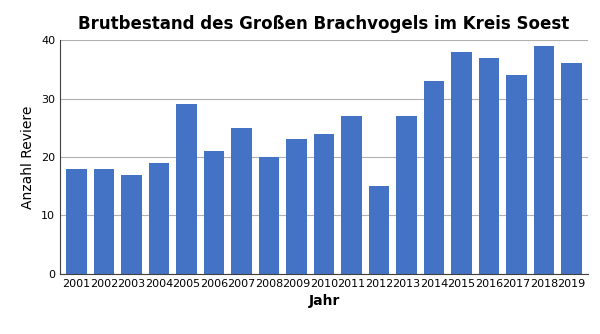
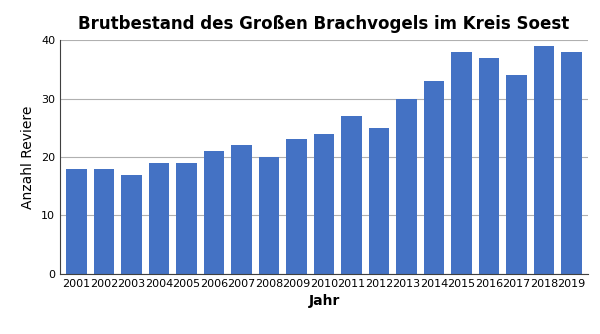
2005: 29 -> 19
2007: 25 -> 22
2012: 15 -> 25
2013: 27 -> 30
2019: 36 -> 38
